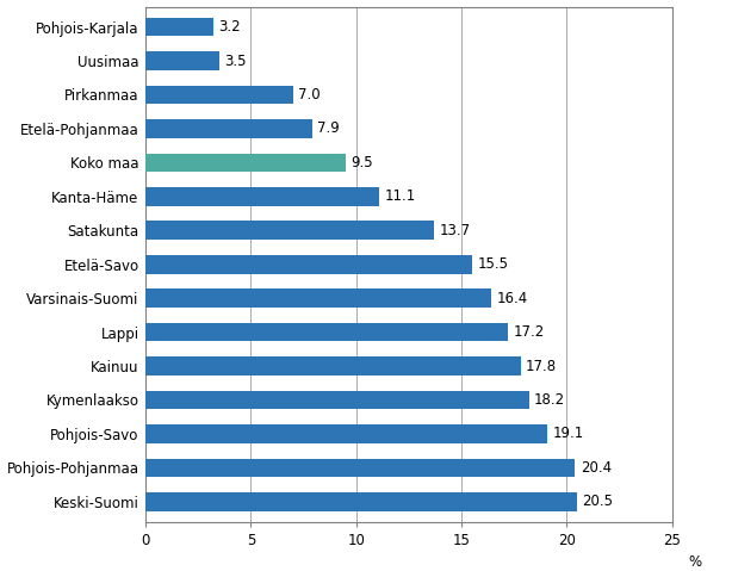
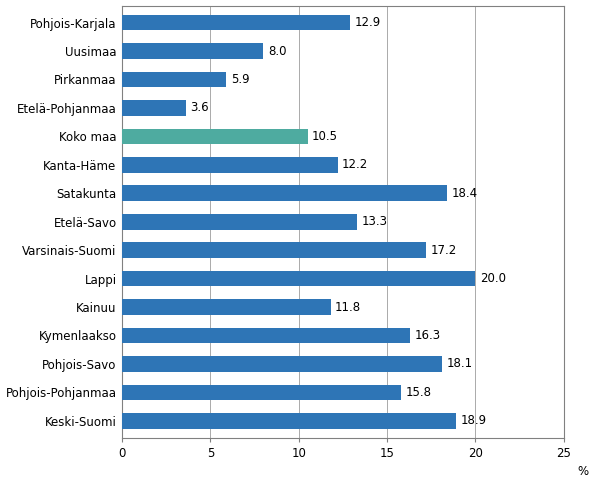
Pohjois-Karjala: 3.2 -> 12.9
Uusimaa: 3.5 -> 8.0
Pirkanmaa: 7.0 -> 5.9
Etelä-Pohjanmaa: 7.9 -> 3.6
Koko maa: 9.5 -> 10.5
Kanta-Häme: 11.1 -> 12.2
Satakunta: 13.7 -> 18.4
Etelä-Savo: 15.5 -> 13.3
Varsinais-Suomi: 16.4 -> 17.2
Lappi: 17.2 -> 20.0
Kainuu: 17.8 -> 11.8
Kymenlaakso: 18.2 -> 16.3
Pohjois-Savo: 19.1 -> 18.1
Pohjois-Pohjanmaa: 20.4 -> 15.8
Keski-Suomi: 20.5 -> 18.9
